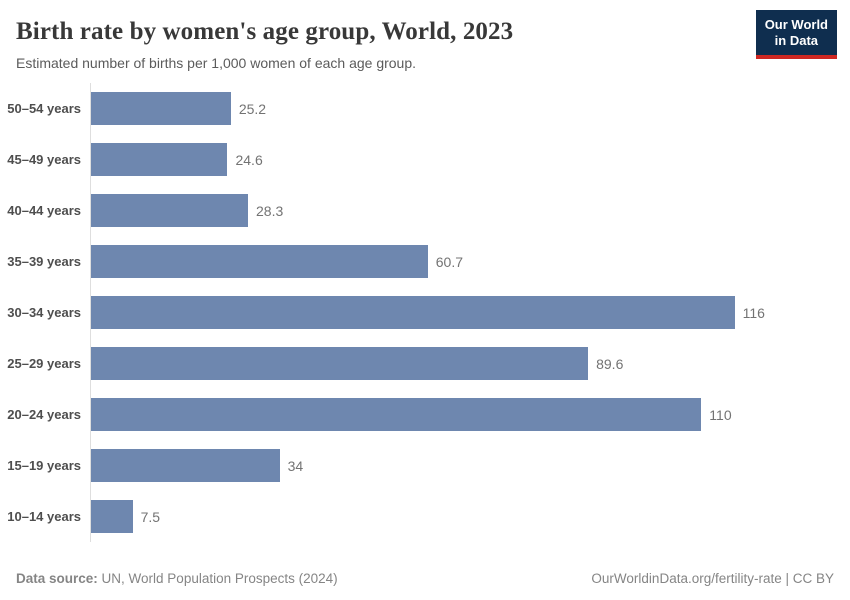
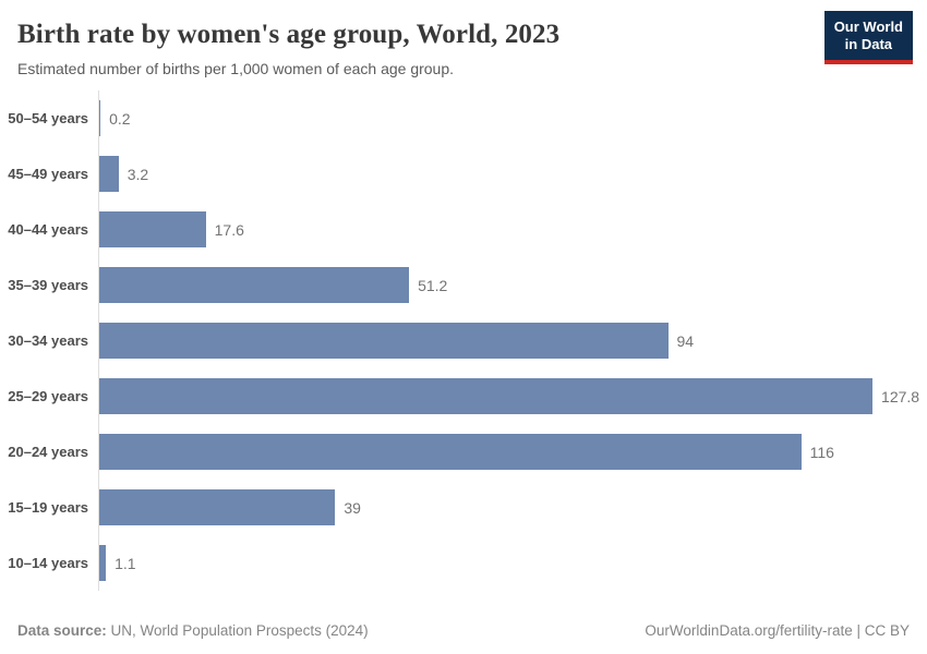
50–54 years: 25.2 -> 0.2
45–49 years: 24.6 -> 3.2
40–44 years: 28.3 -> 17.6
35–39 years: 60.7 -> 51.2
30–34 years: 116 -> 94
25–29 years: 89.6 -> 127.8
20–24 years: 110 -> 116
15–19 years: 34 -> 39
10–14 years: 7.5 -> 1.1
